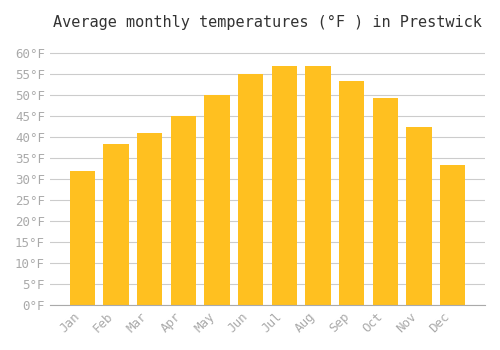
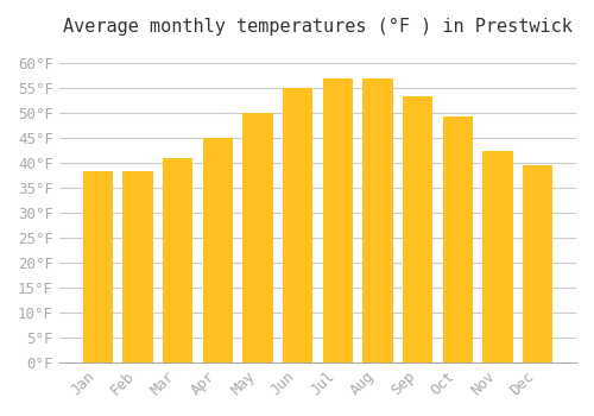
Jan: 32.0°F -> 38.5°F
Dec: 33.5°F -> 39.5°F
